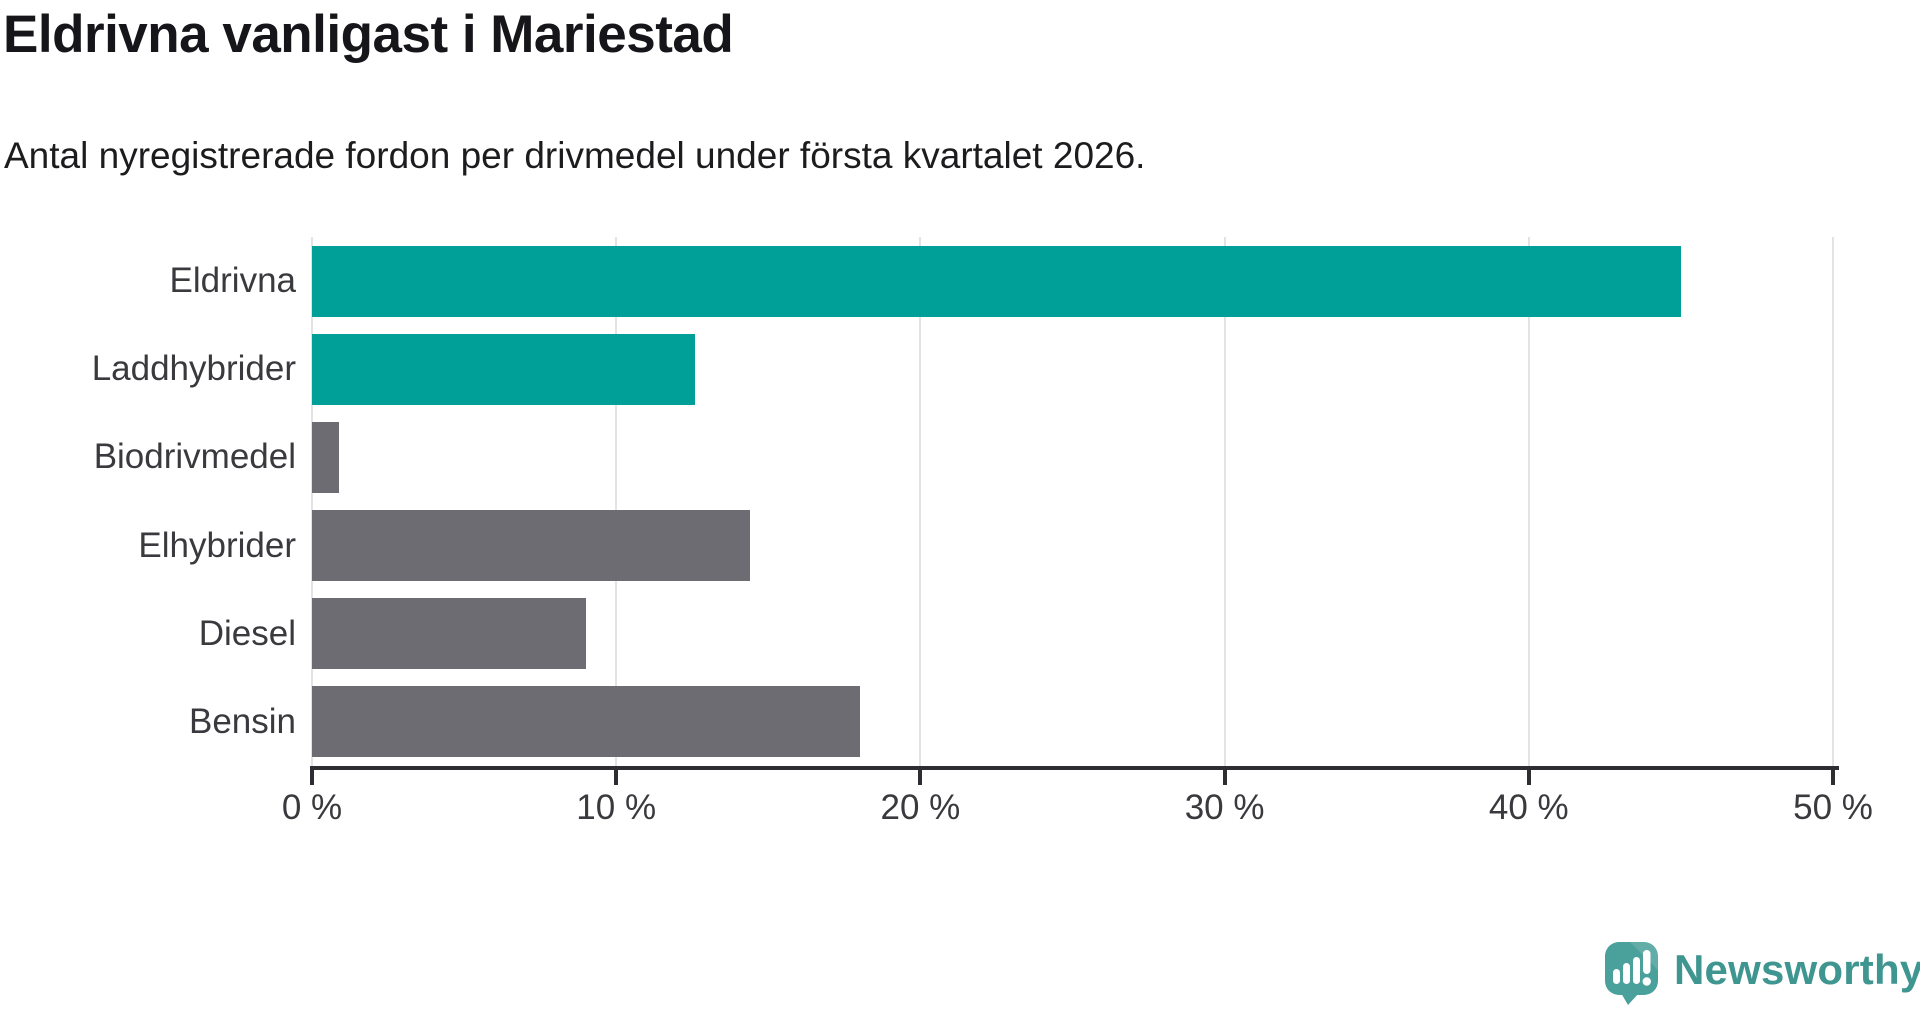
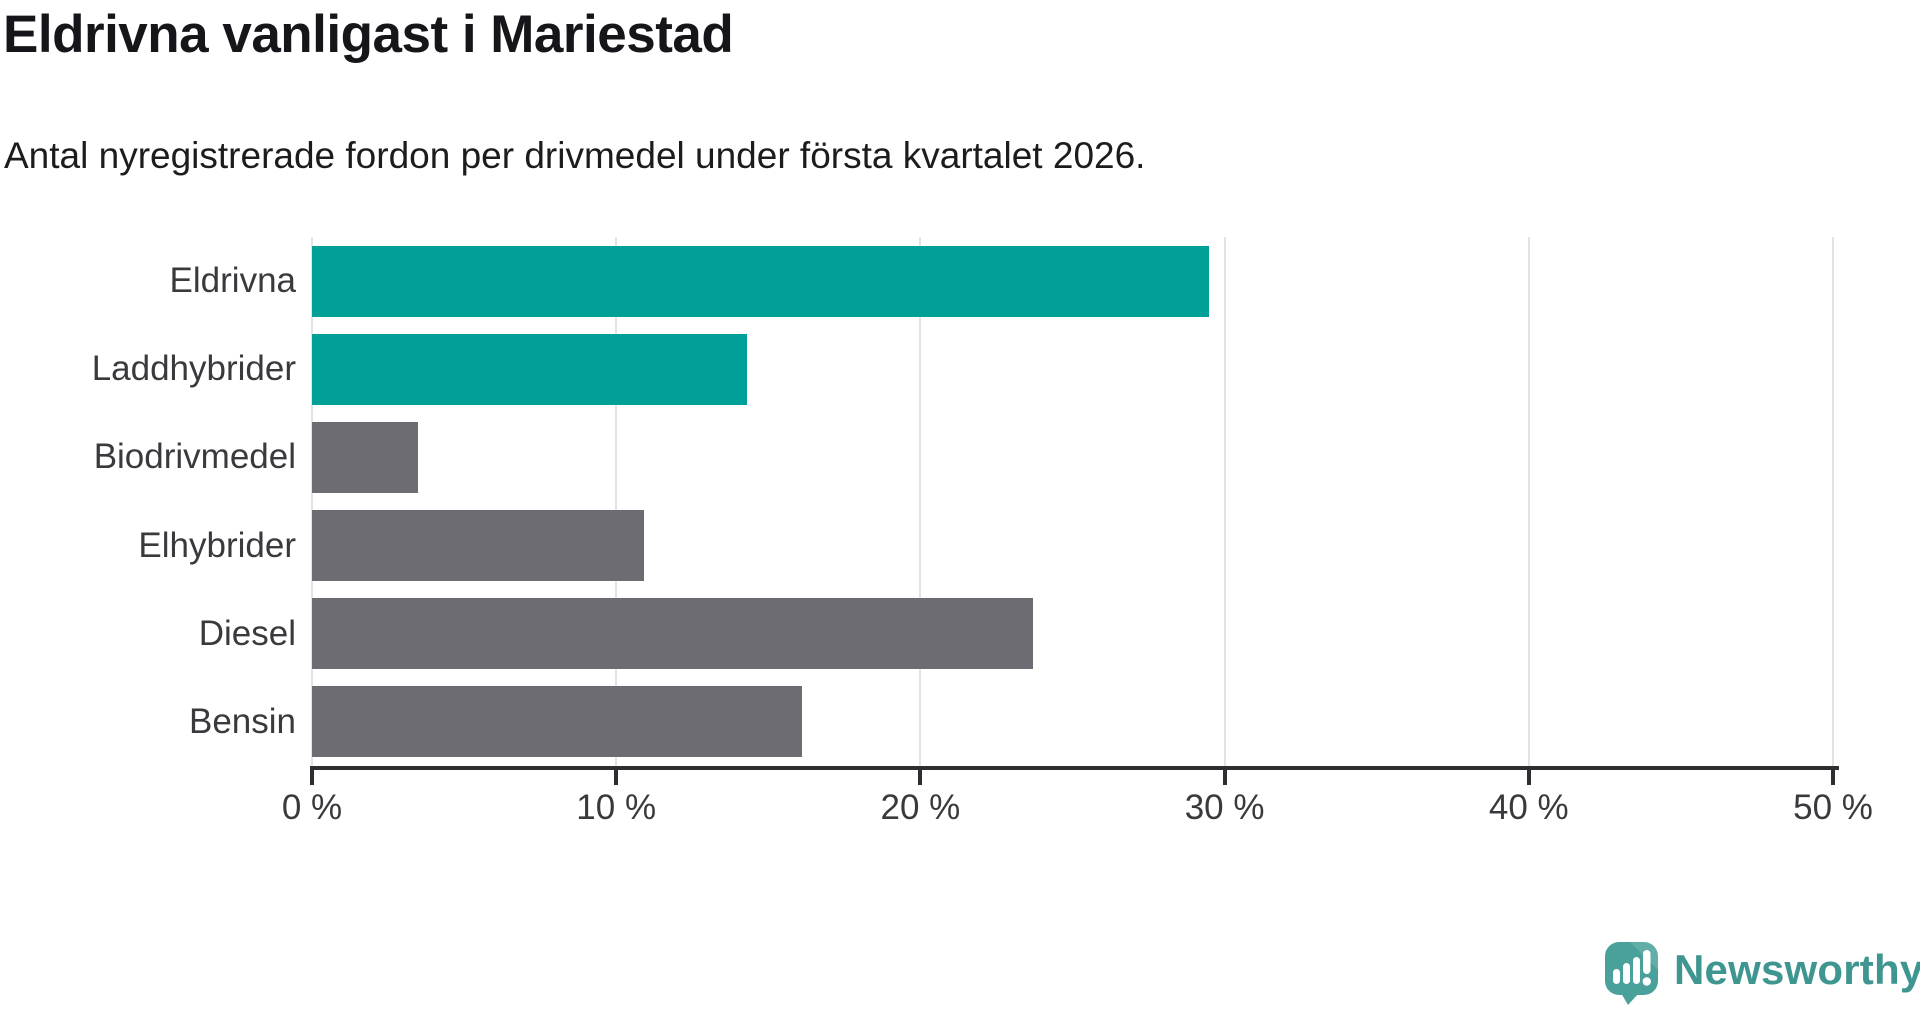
Eldrivna: 45.0% -> 29.5%
Laddhybrider: 12.6% -> 14.3%
Biodrivmedel: 0.9% -> 3.5%
Elhybrider: 14.4% -> 10.9%
Diesel: 9.0% -> 23.7%
Bensin: 18.0% -> 16.1%
